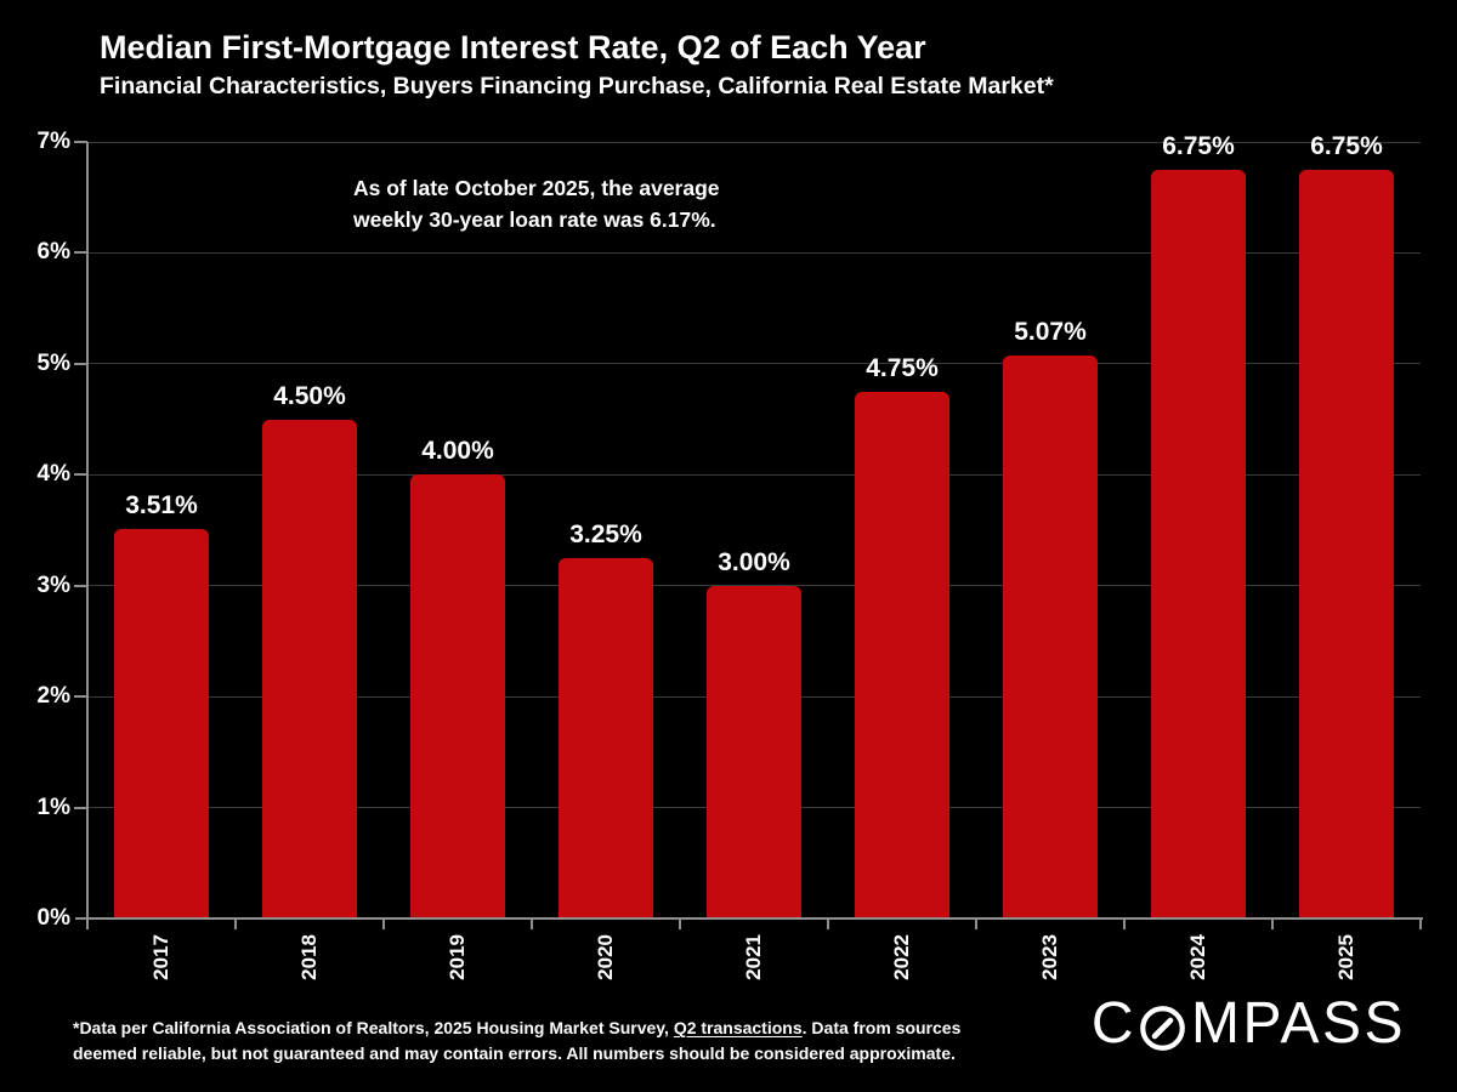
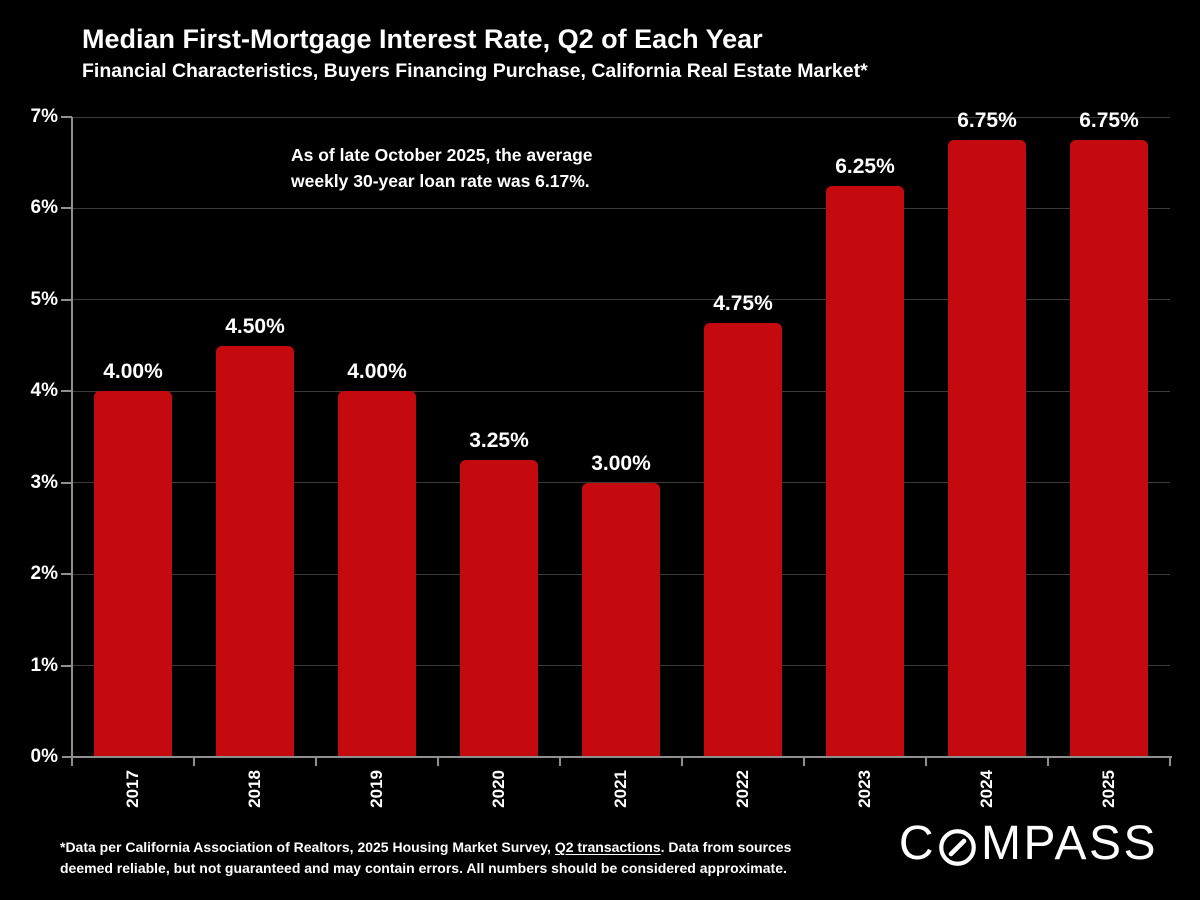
2017: 3.51% -> 4.00%
2023: 5.07% -> 6.25%
